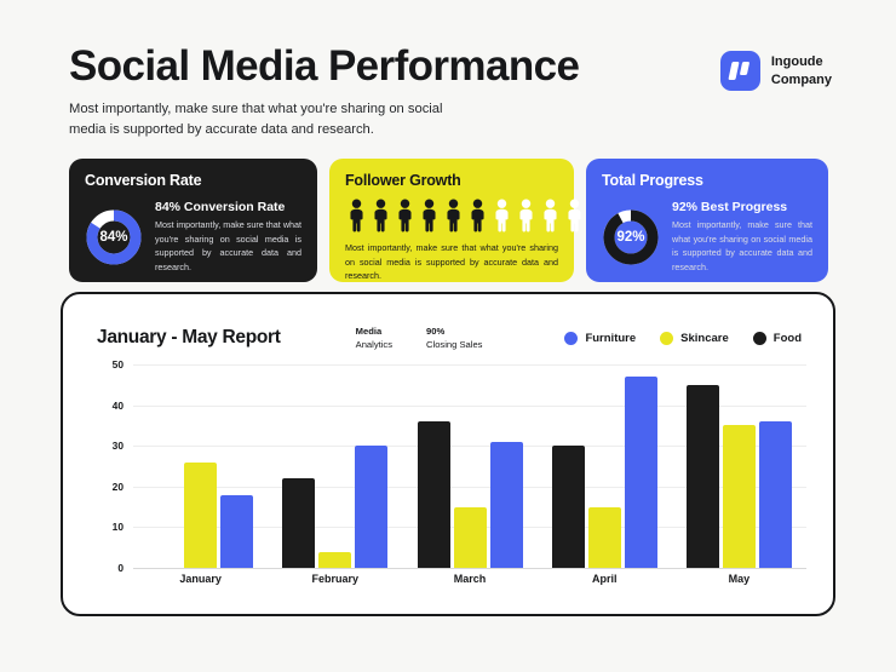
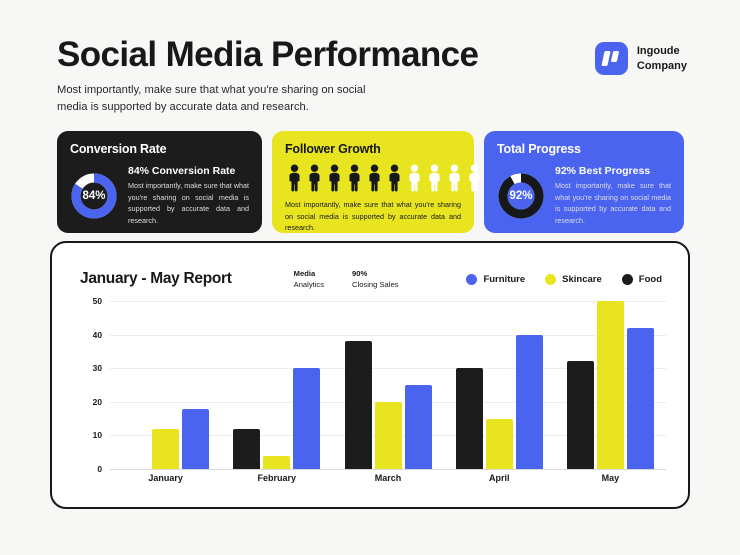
Skincare/January: 26 -> 12
Food/February: 22 -> 12
Food/March: 36 -> 38
Skincare/March: 15 -> 20
Furniture/March: 31 -> 25
Furniture/April: 47 -> 40
Food/May: 45 -> 32
Skincare/May: 35 -> 50
Furniture/May: 36 -> 42
